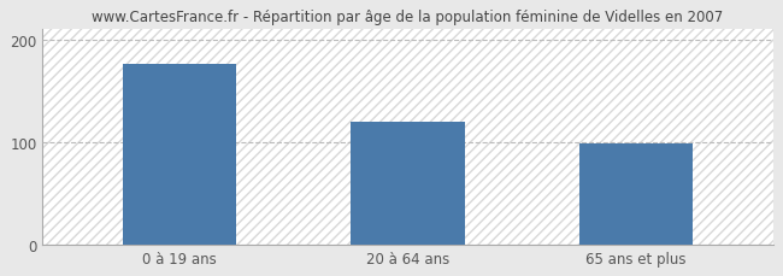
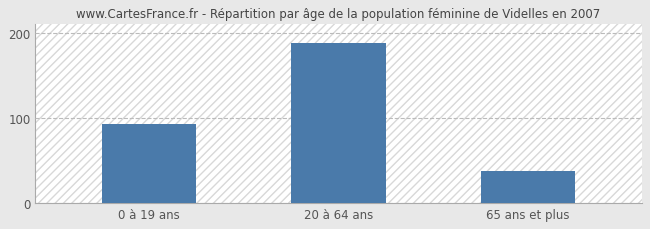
0 à 19 ans: 176 -> 93
20 à 64 ans: 120 -> 188
65 ans et plus: 98 -> 37
